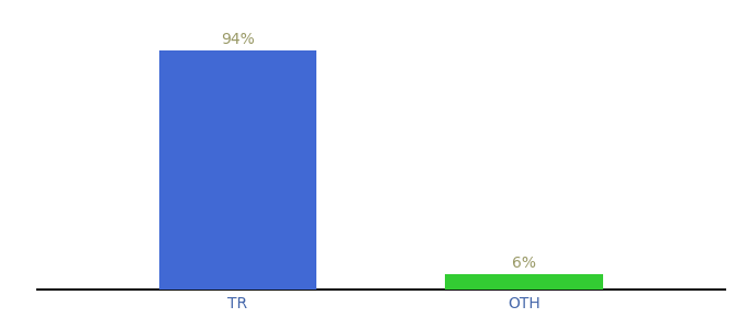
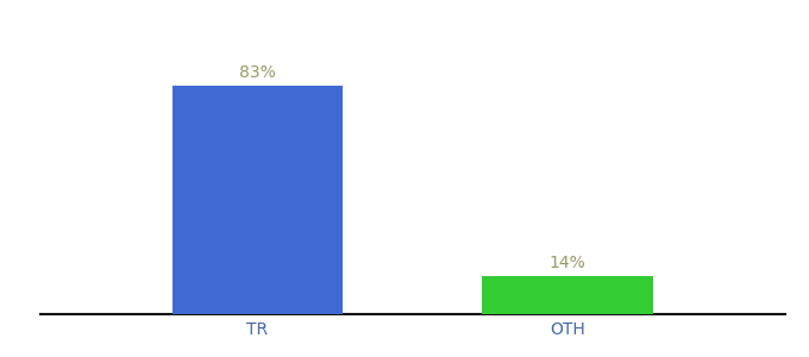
TR: 94% -> 83%
OTH: 6% -> 14%
